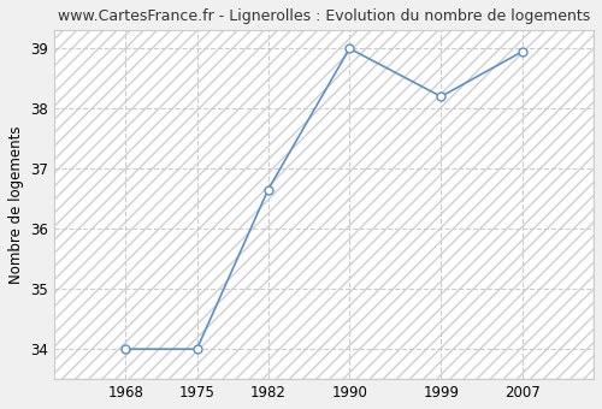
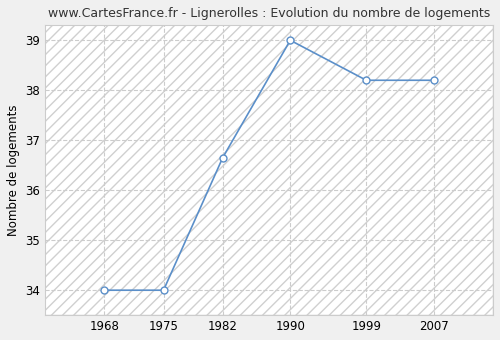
2007: 38.95 -> 38.20
